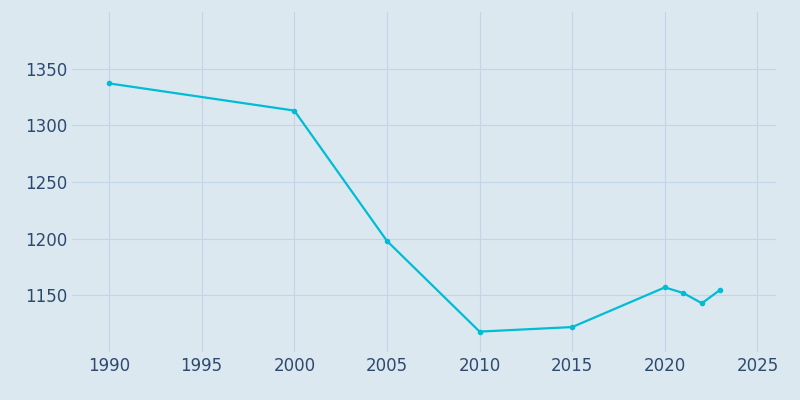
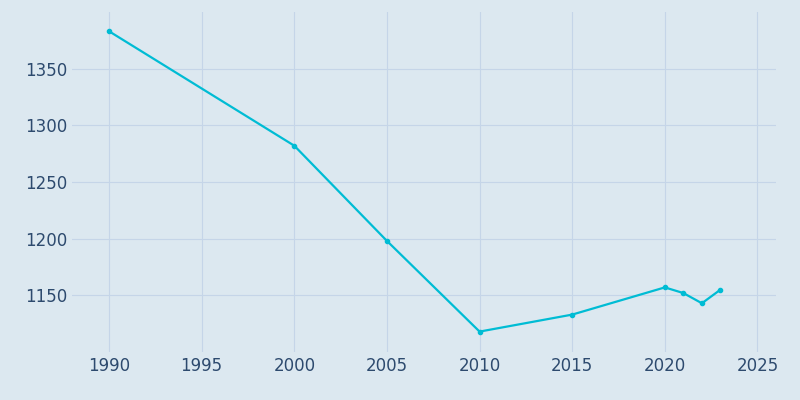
1990: 1337 -> 1383
2000: 1313 -> 1282
2015: 1122 -> 1133
